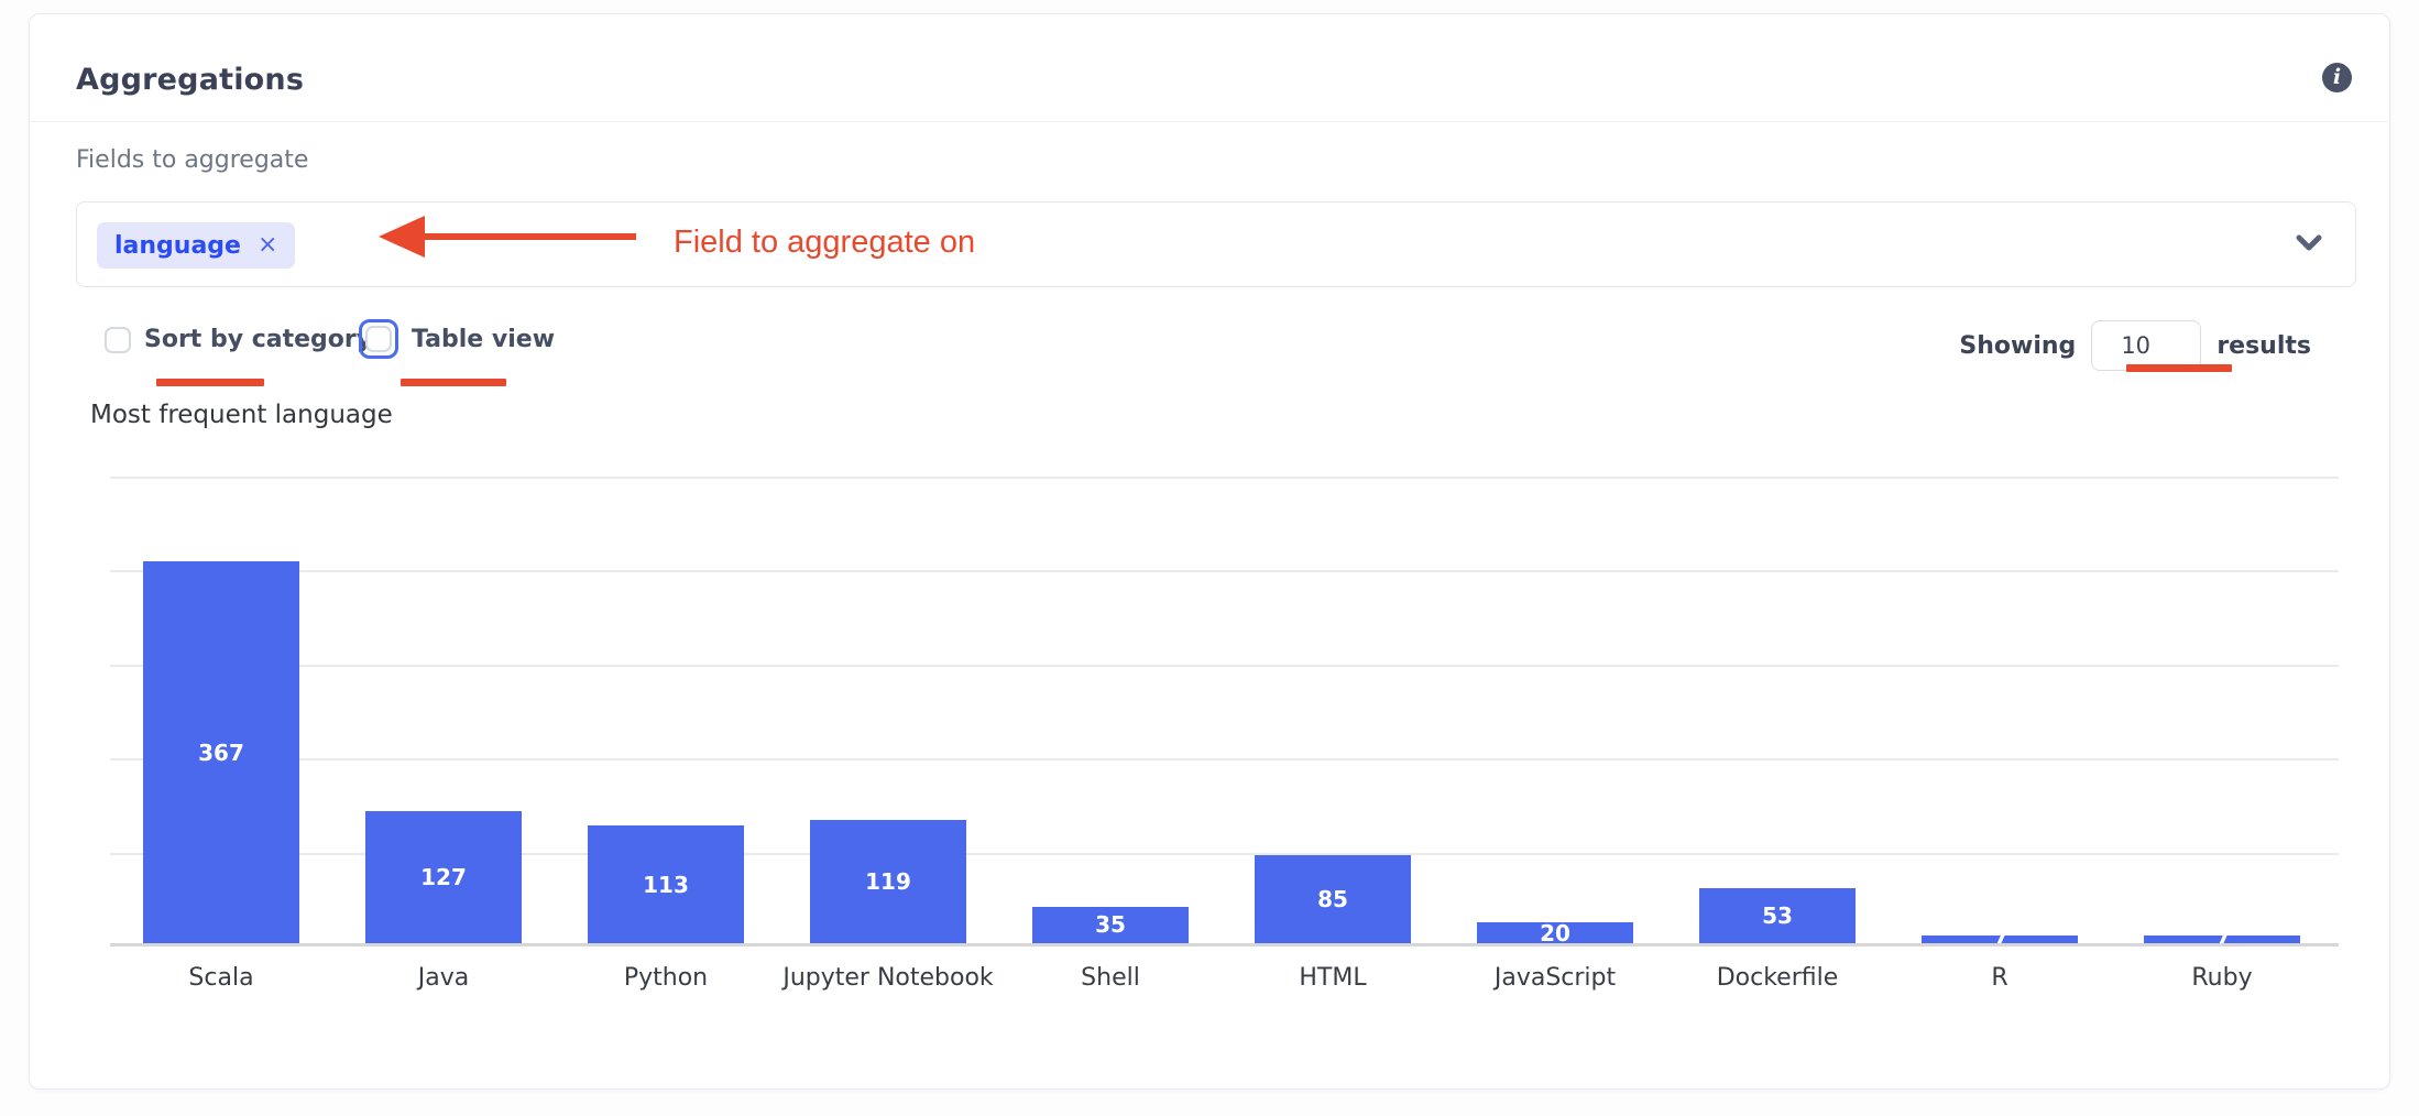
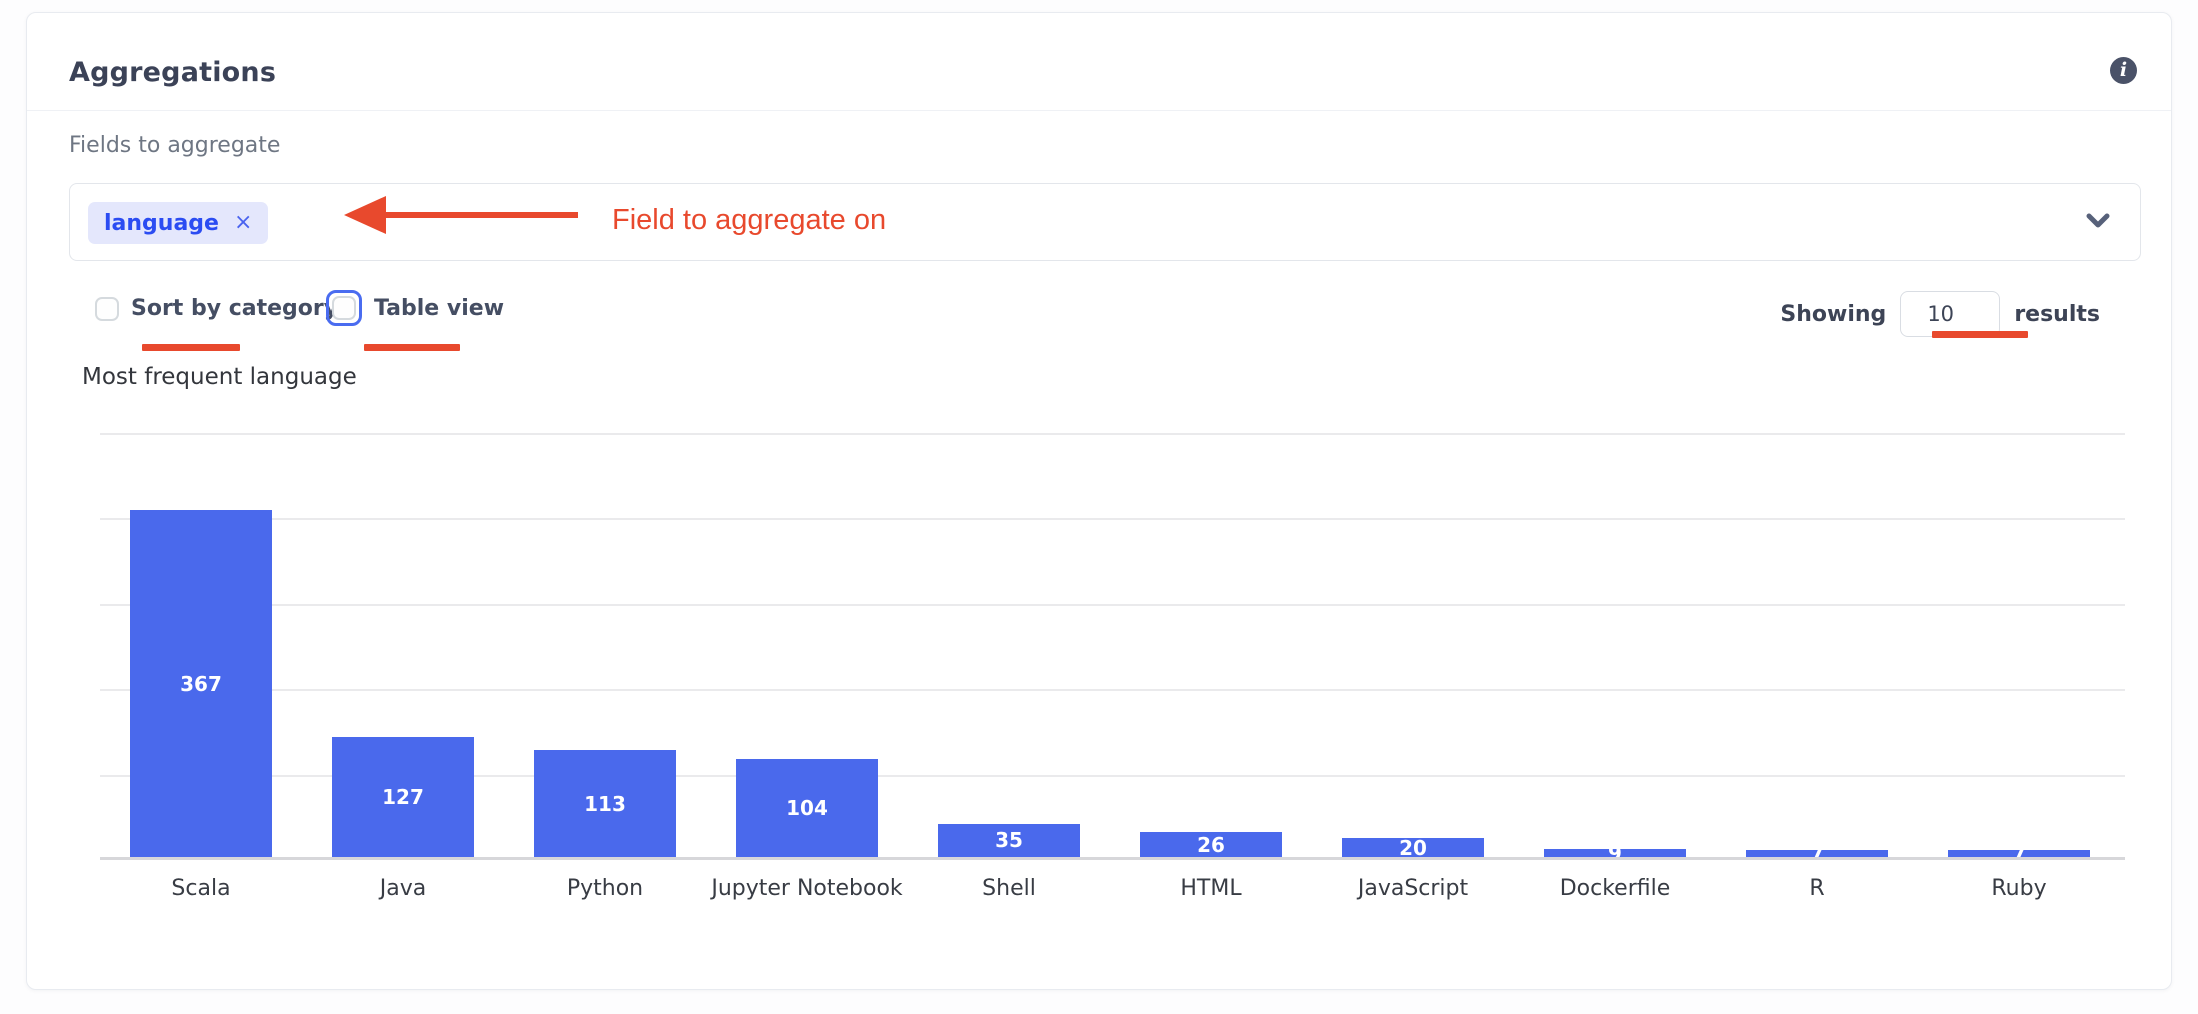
Jupyter Notebook: 119 -> 104
HTML: 85 -> 26
Dockerfile: 53 -> 9
